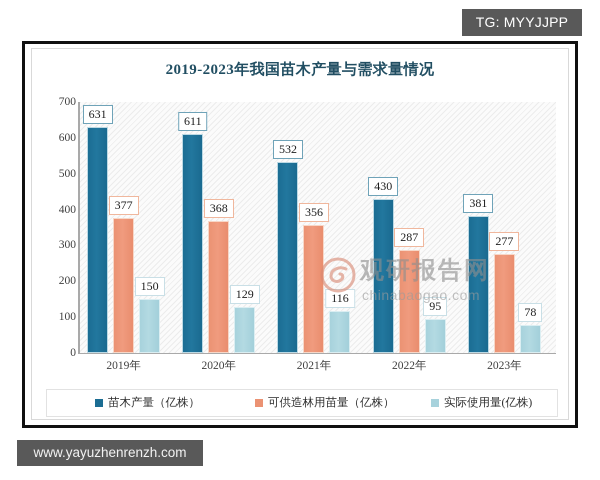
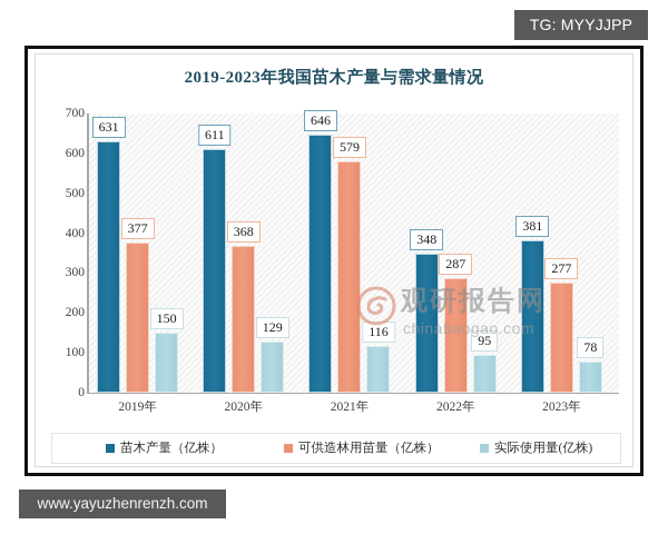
苗木产量（亿株）/2021年: 532 -> 646
可供造林用苗量（亿株）/2021年: 356 -> 579
苗木产量（亿株）/2022年: 430 -> 348
